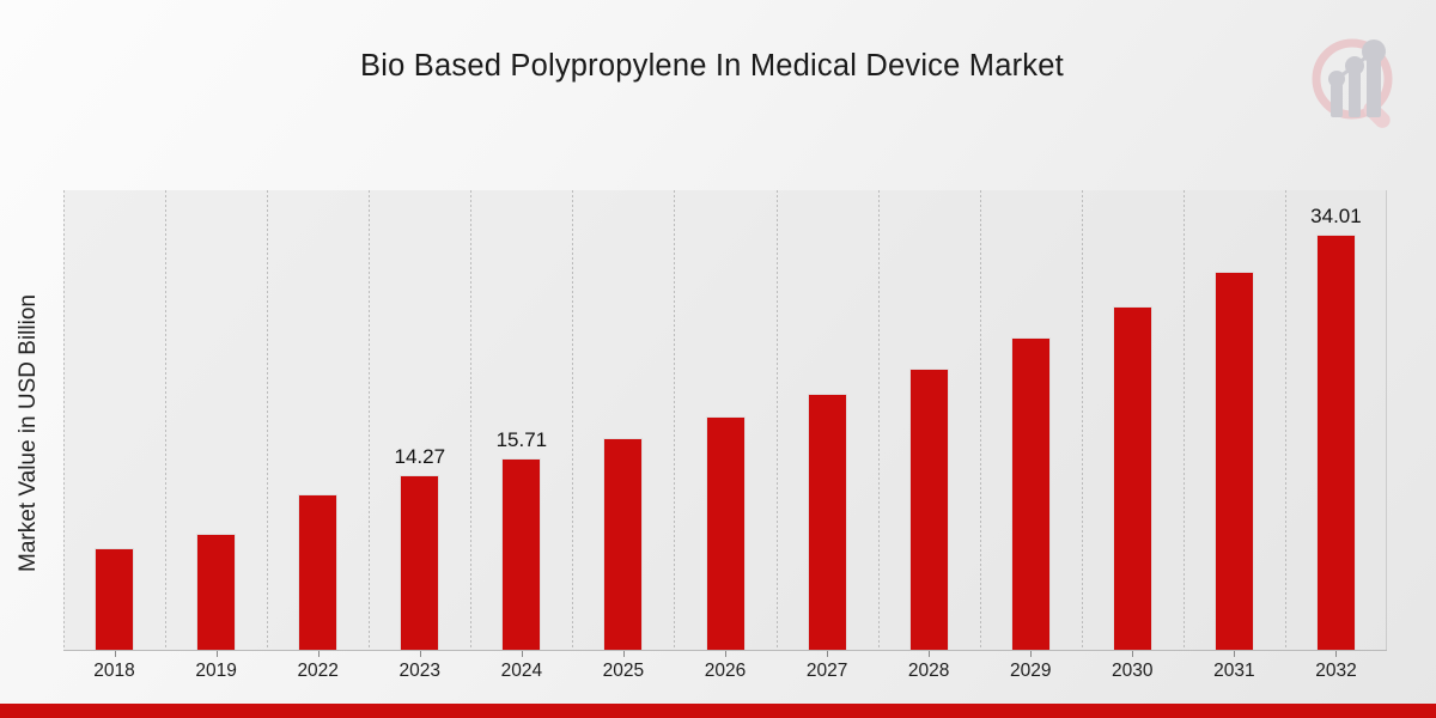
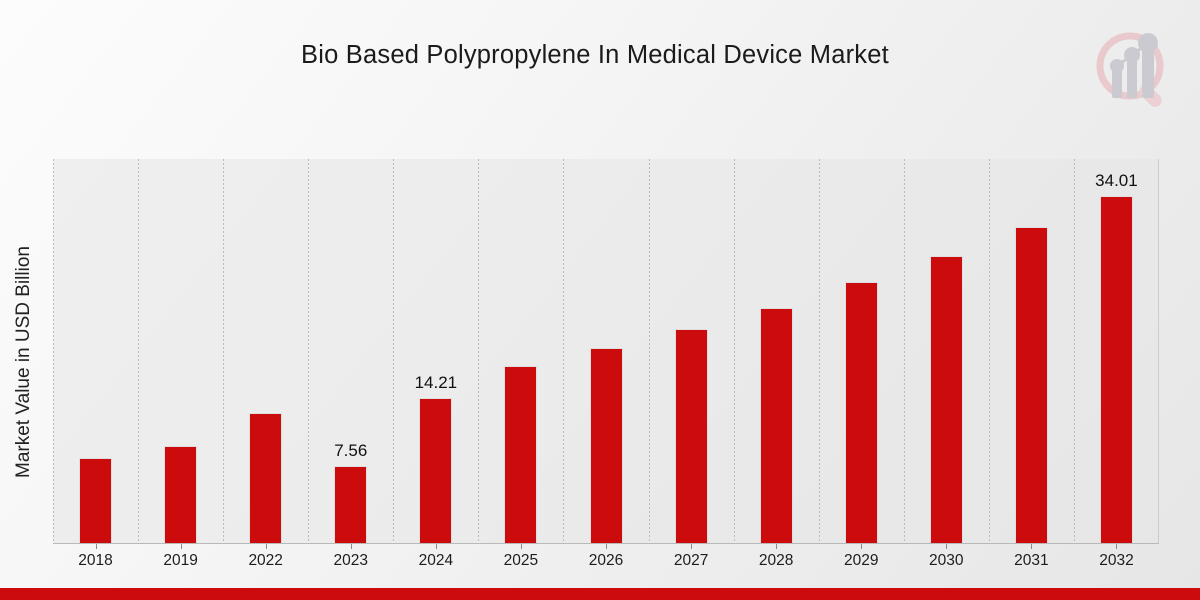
2023: 14.27 -> 7.56
2024: 15.71 -> 14.21
